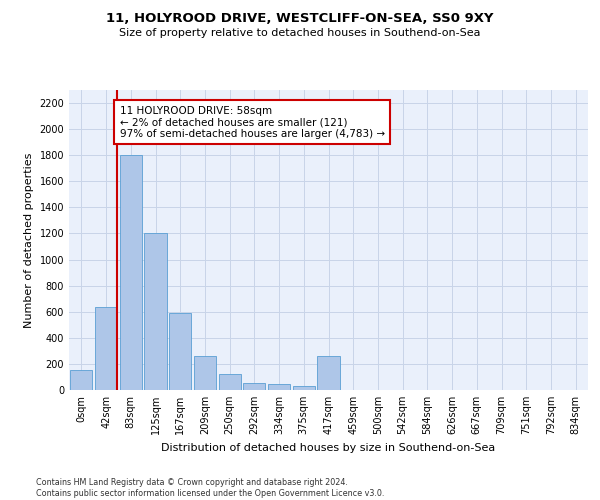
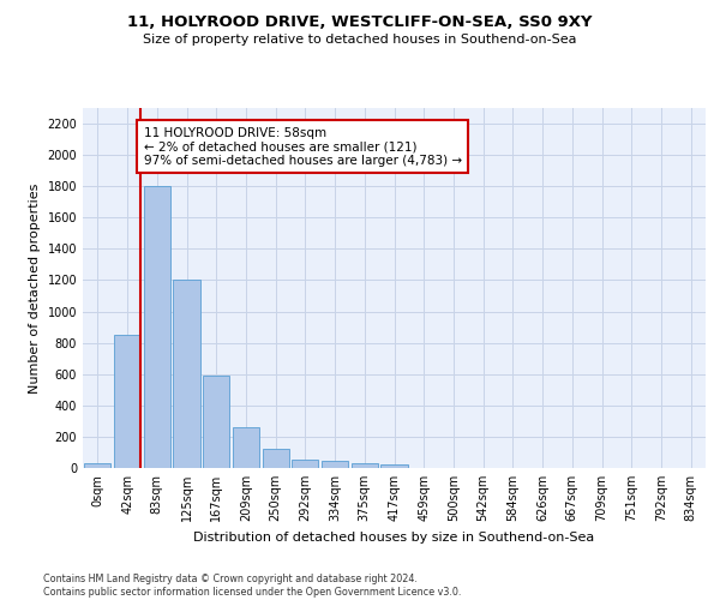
0sqm: 150 -> 30
42sqm: 640 -> 850
417sqm: 260 -> 20
